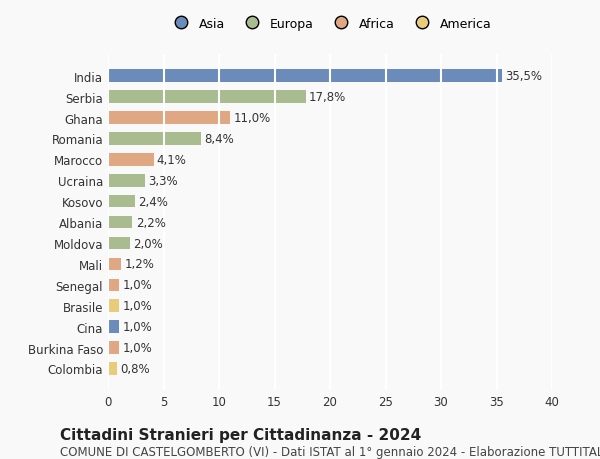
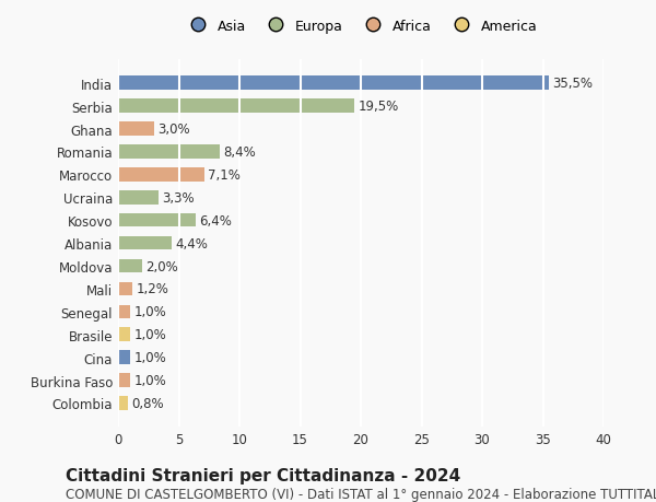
Serbia: 17,8% -> 19,5%
Ghana: 11,0% -> 3,0%
Marocco: 4,1% -> 7,1%
Kosovo: 2,4% -> 6,4%
Albania: 2,2% -> 4,4%
